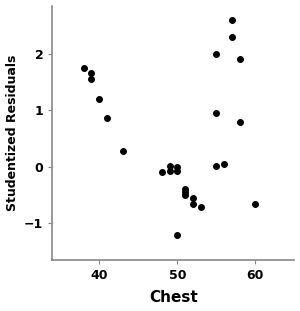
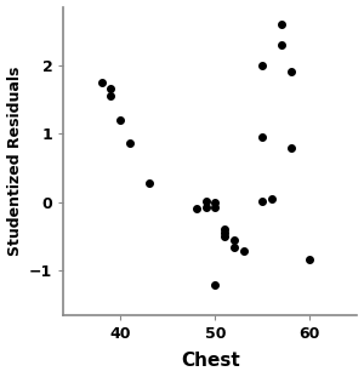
60: -0.65 -> -0.84
